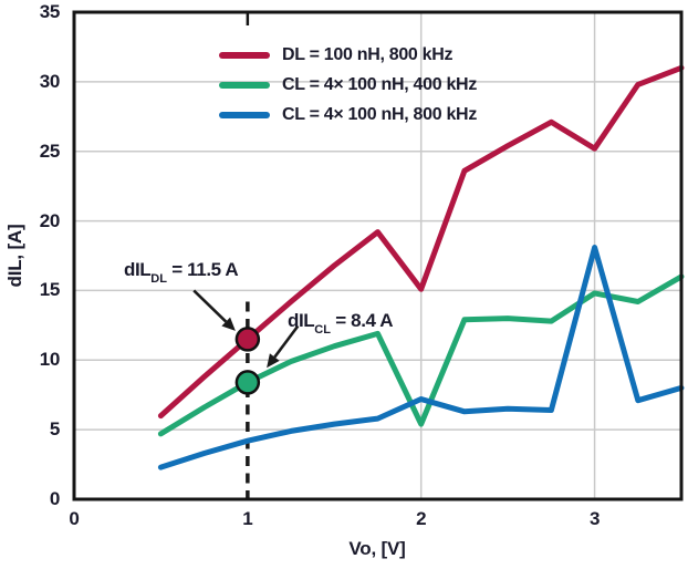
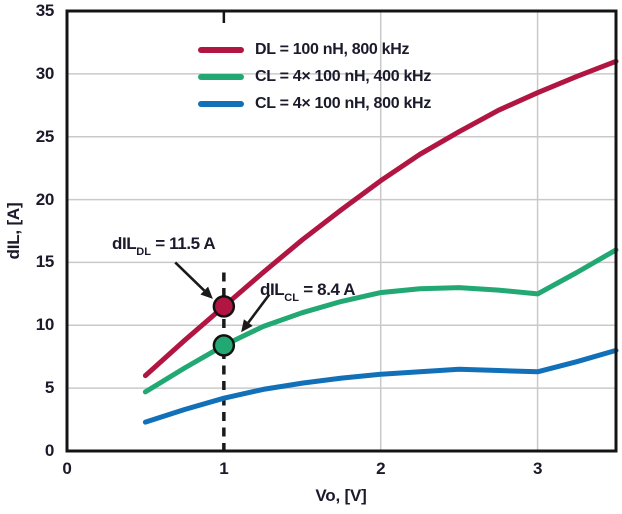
DL = 100 nH, 800 kHz/2: 15.1 -> 21.5
CL = 4× 100 nH, 400 kHz/2: 5.4 -> 12.6
CL = 4× 100 nH, 800 kHz/2: 7.2 -> 6.1
DL = 100 nH, 800 kHz/3: 25.2 -> 28.5
CL = 4× 100 nH, 400 kHz/3: 14.8 -> 12.5
CL = 4× 100 nH, 800 kHz/3: 18.1 -> 6.3
